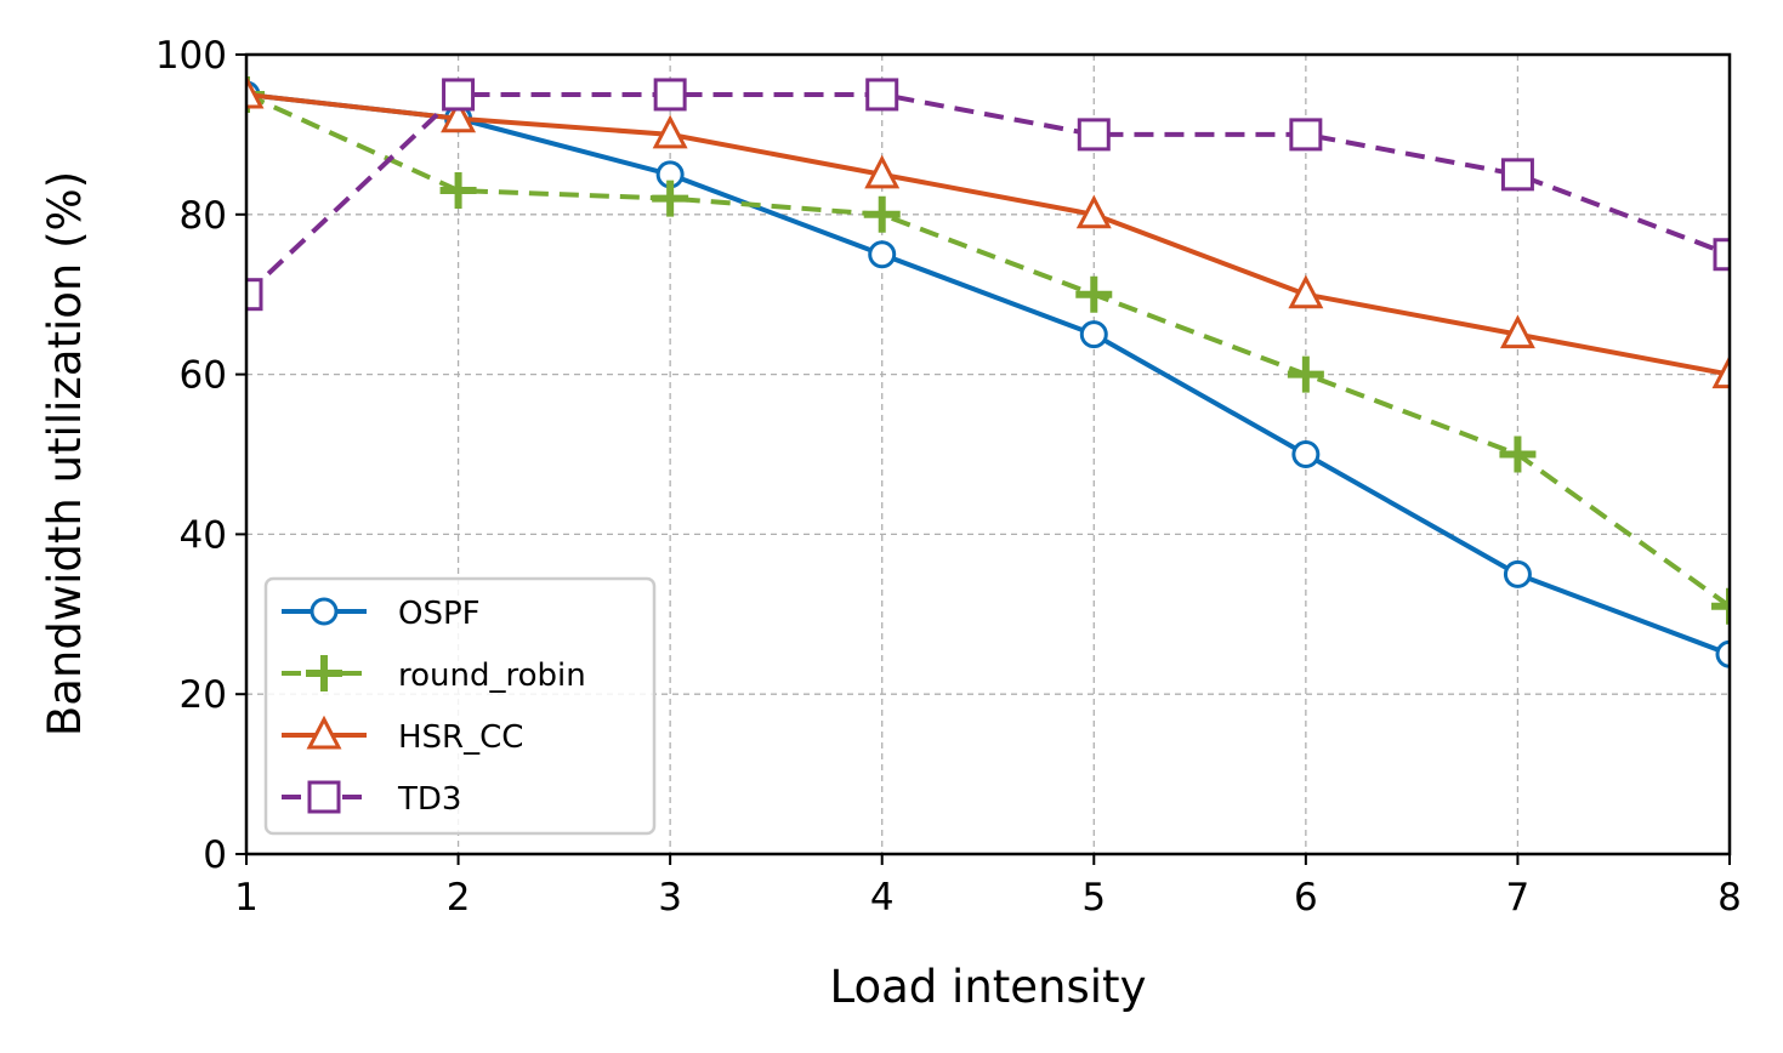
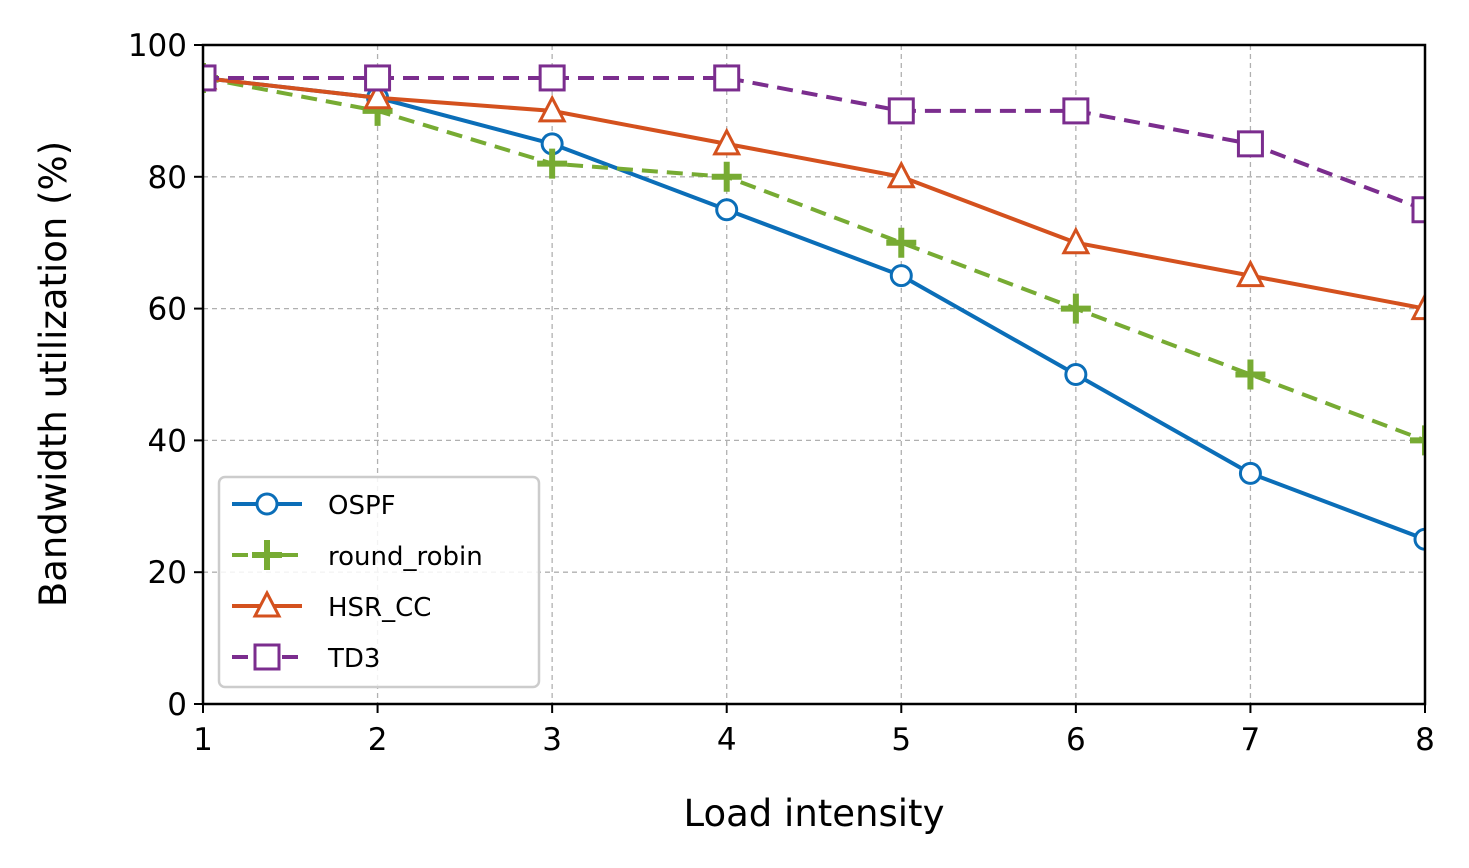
TD3/1: 70 -> 95
round_robin/2: 83 -> 90
round_robin/8: 31 -> 40
